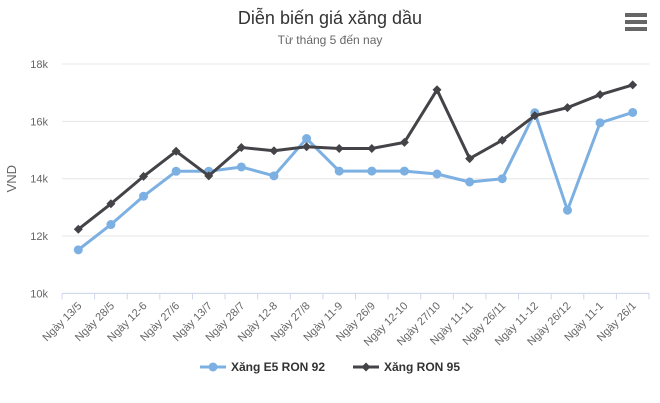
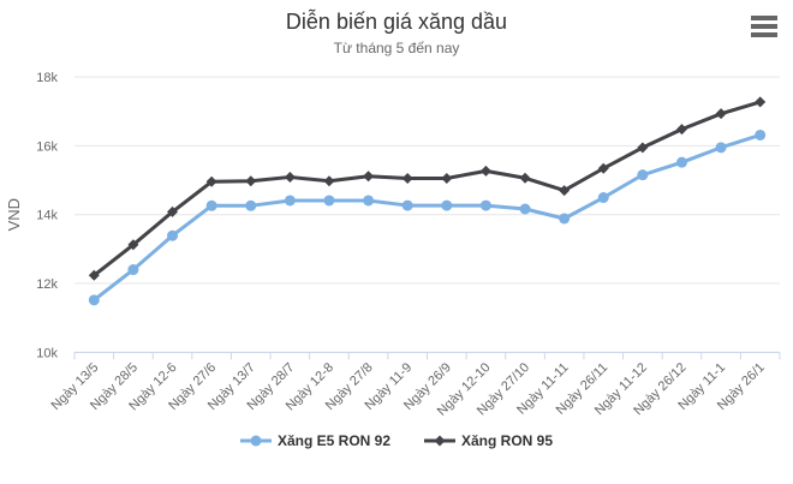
Xăng RON 95/Ngày 13/7: 14.1k -> 15.0k
Xăng E5 RON 92/Ngày 12-8: 14.1k -> 14.4k
Xăng E5 RON 92/Ngày 27/8: 15.4k -> 14.4k
Xăng RON 95/Ngày 27/10: 17.1k -> 15.1k
Xăng E5 RON 92/Ngày 26/11: 14.0k -> 14.5k
Xăng E5 RON 92/Ngày 11-12: 16.3k -> 15.2k
Xăng RON 95/Ngày 11-12: 16.2k -> 15.9k
Xăng E5 RON 92/Ngày 26/12: 12.9k -> 15.5k
